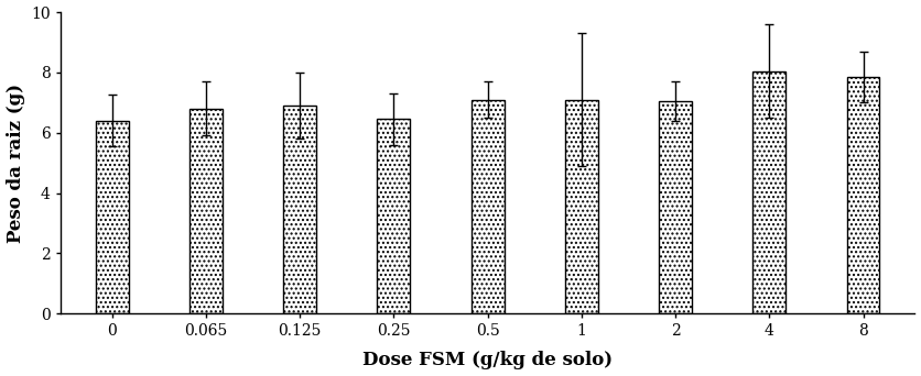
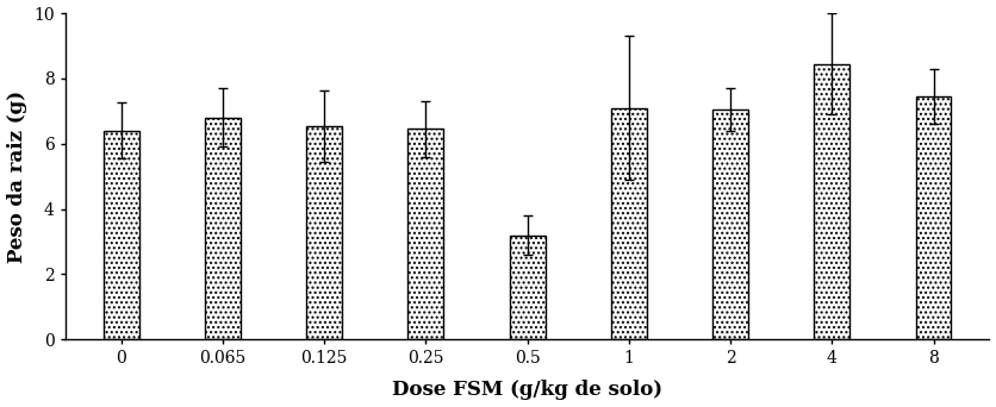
0.125: 6.90 -> 6.55
0.5: 7.10 -> 3.20
4: 8.05 -> 8.45
8: 7.85 -> 7.45
